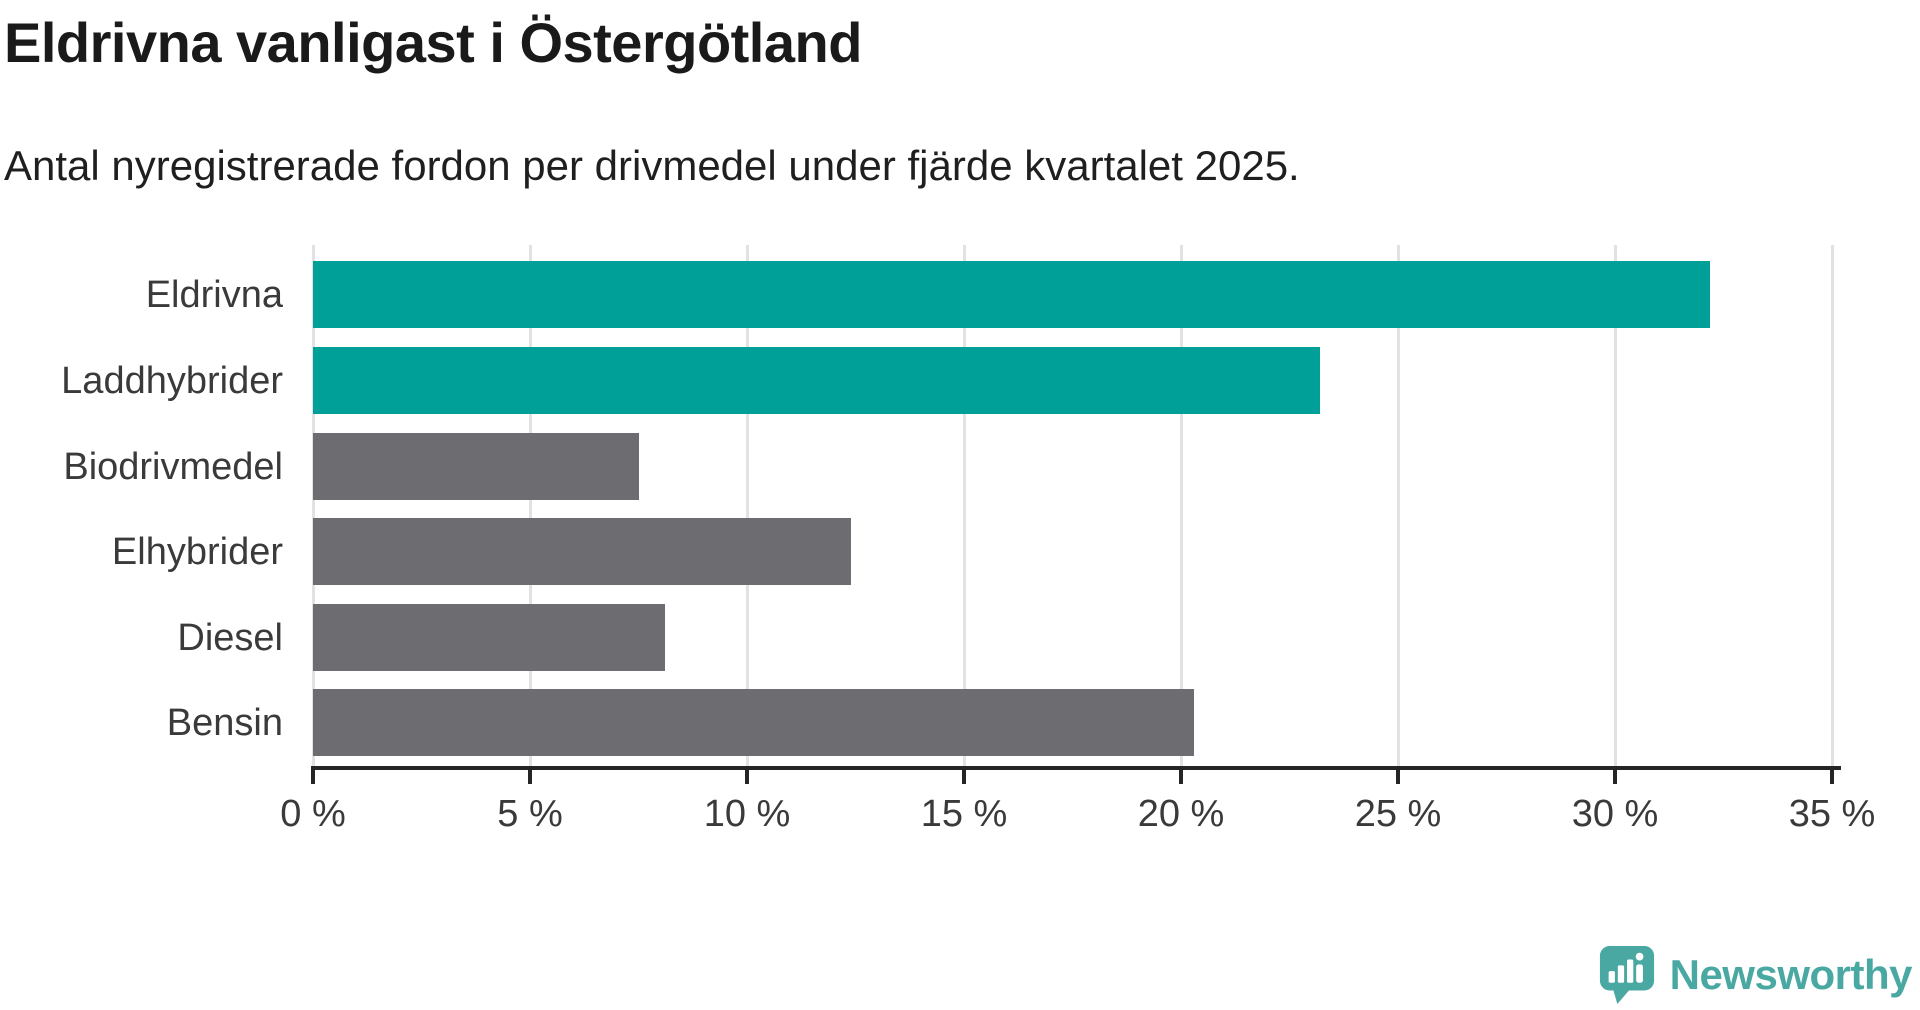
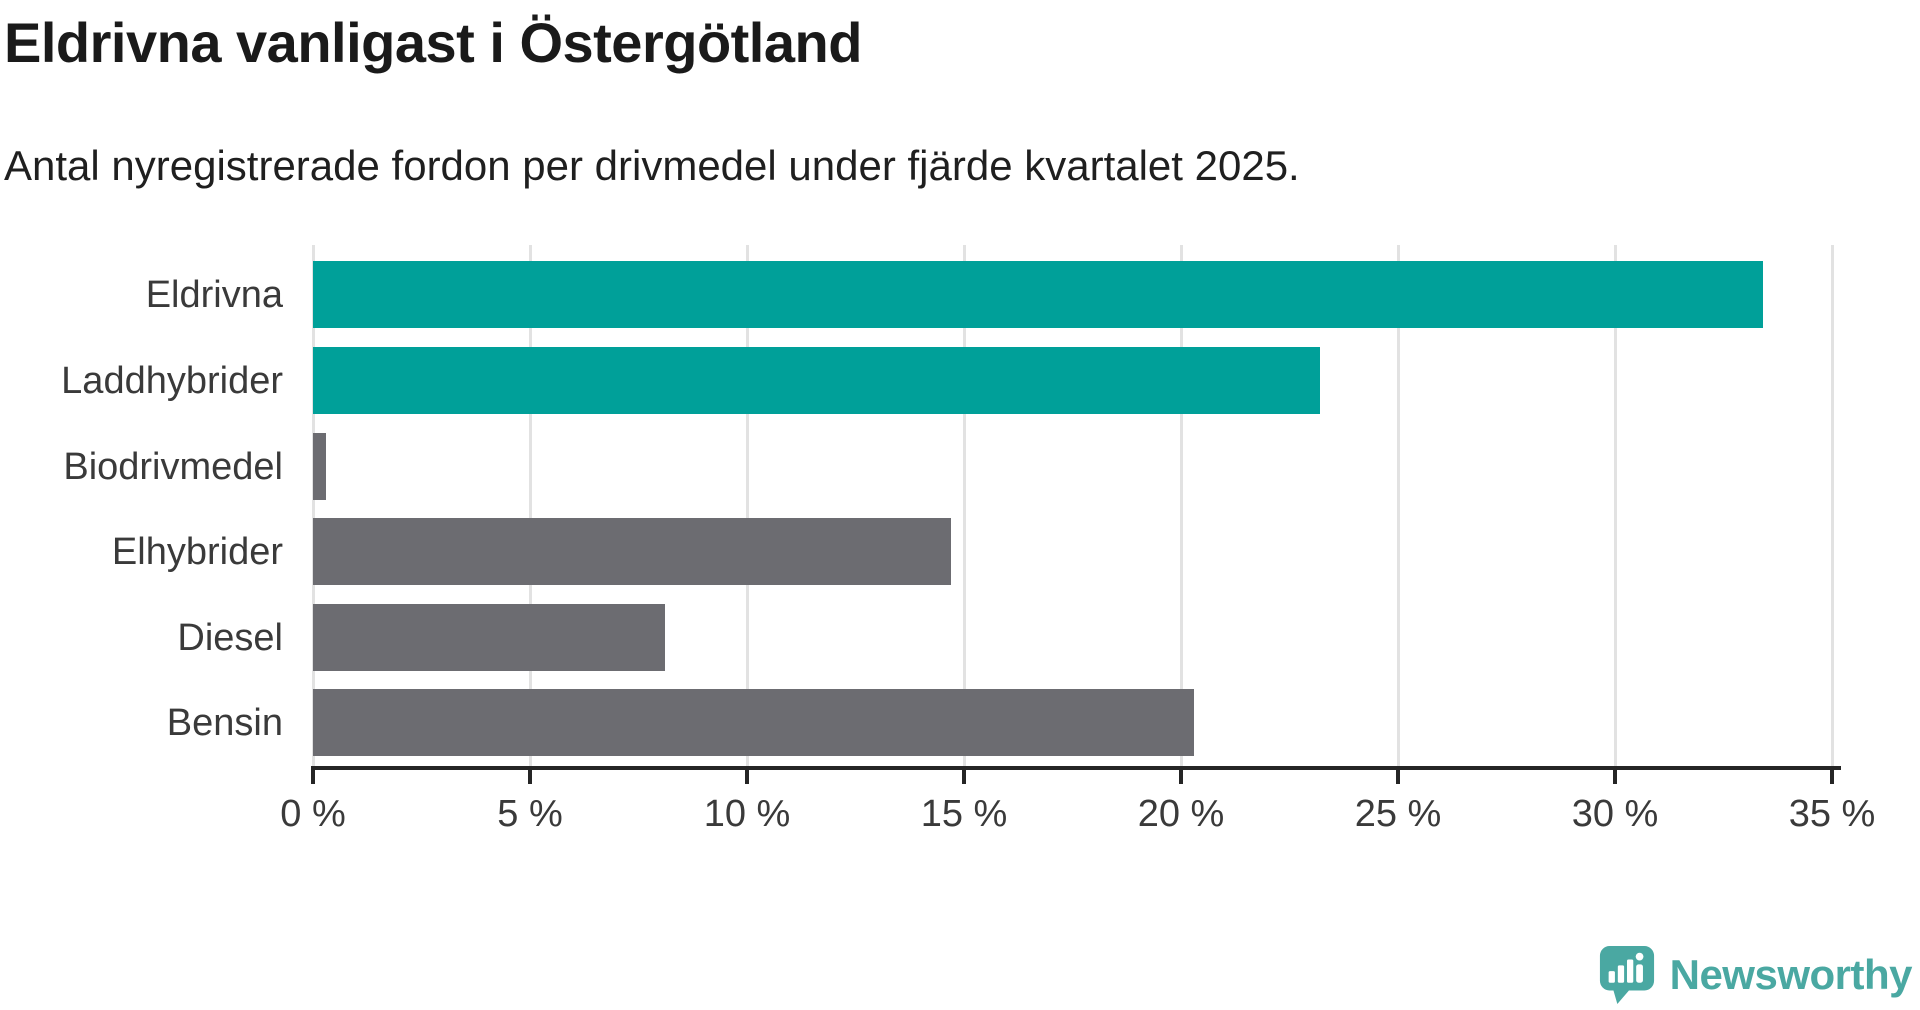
Eldrivna: 32.2% -> 33.4%
Biodrivmedel: 7.5% -> 0.3%
Elhybrider: 12.4% -> 14.7%
